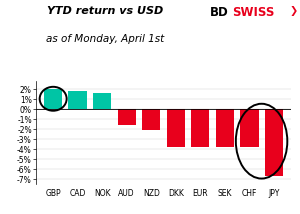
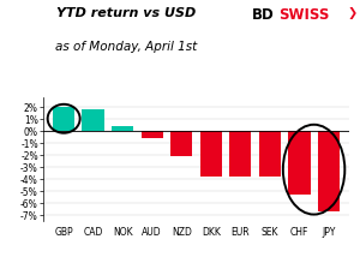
NOK: 1.6% -> 0.4%
AUD: -1.6% -> -0.6%
CHF: -3.8% -> -5.3%
